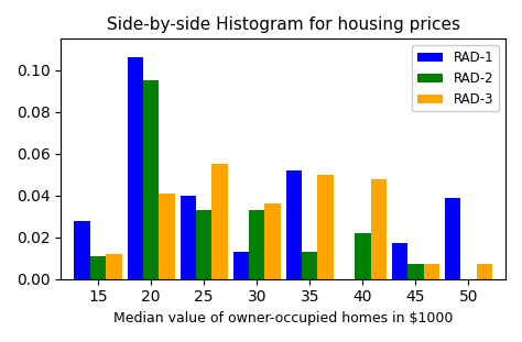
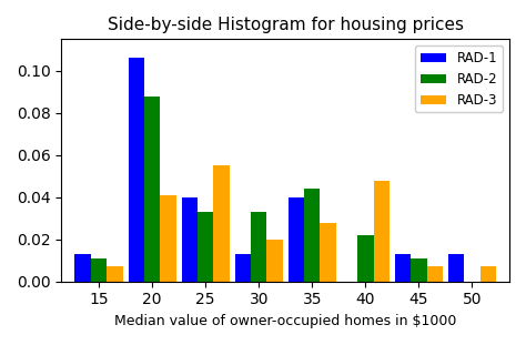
RAD-1/15: 0.028 -> 0.013
RAD-3/15: 0.012 -> 0.007
RAD-2/20: 0.095 -> 0.088
RAD-3/30: 0.036 -> 0.020
RAD-1/35: 0.052 -> 0.040
RAD-2/35: 0.013 -> 0.044
RAD-3/35: 0.050 -> 0.028
RAD-1/45: 0.017 -> 0.013
RAD-2/45: 0.007 -> 0.011
RAD-1/50: 0.039 -> 0.013
